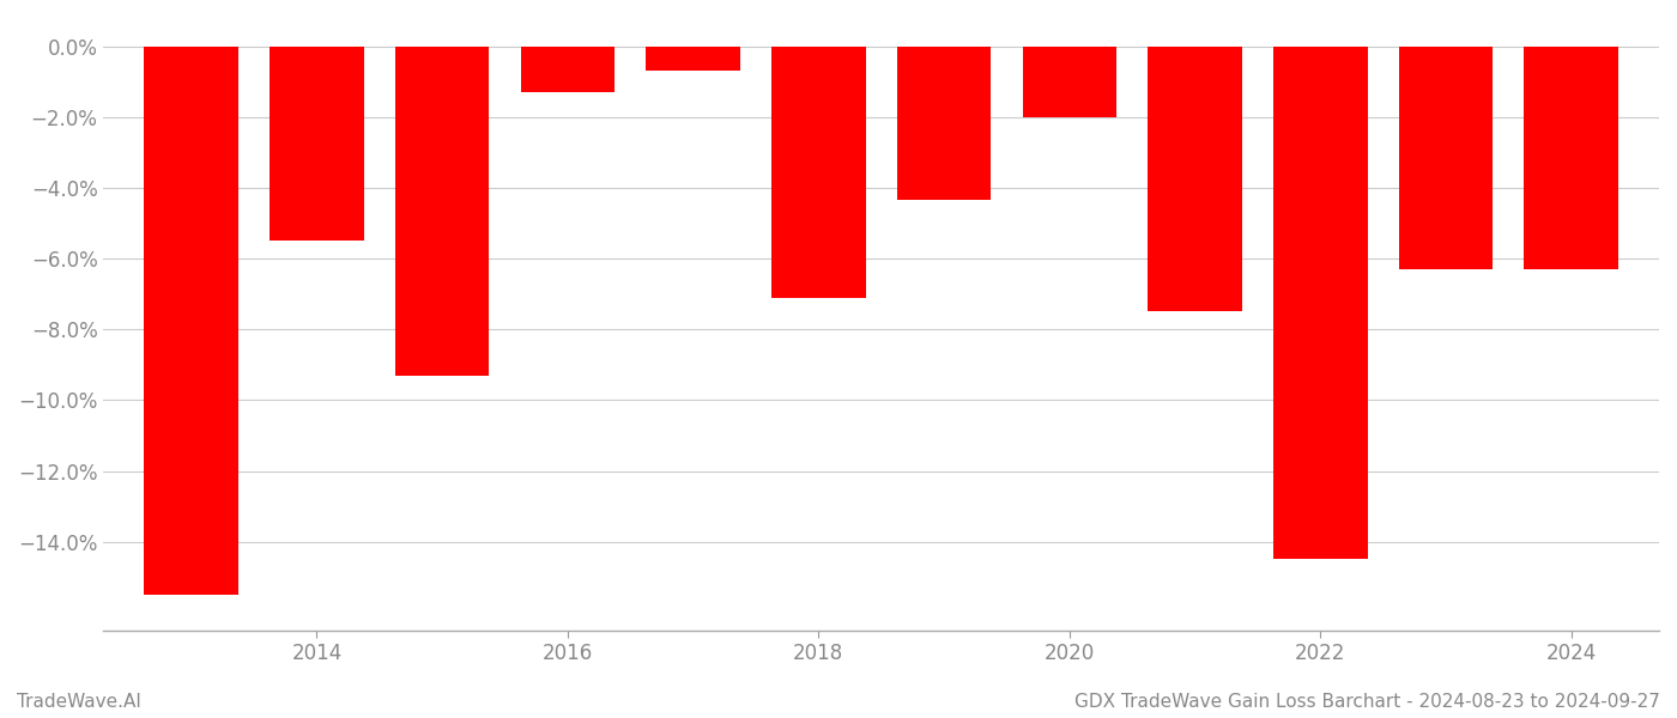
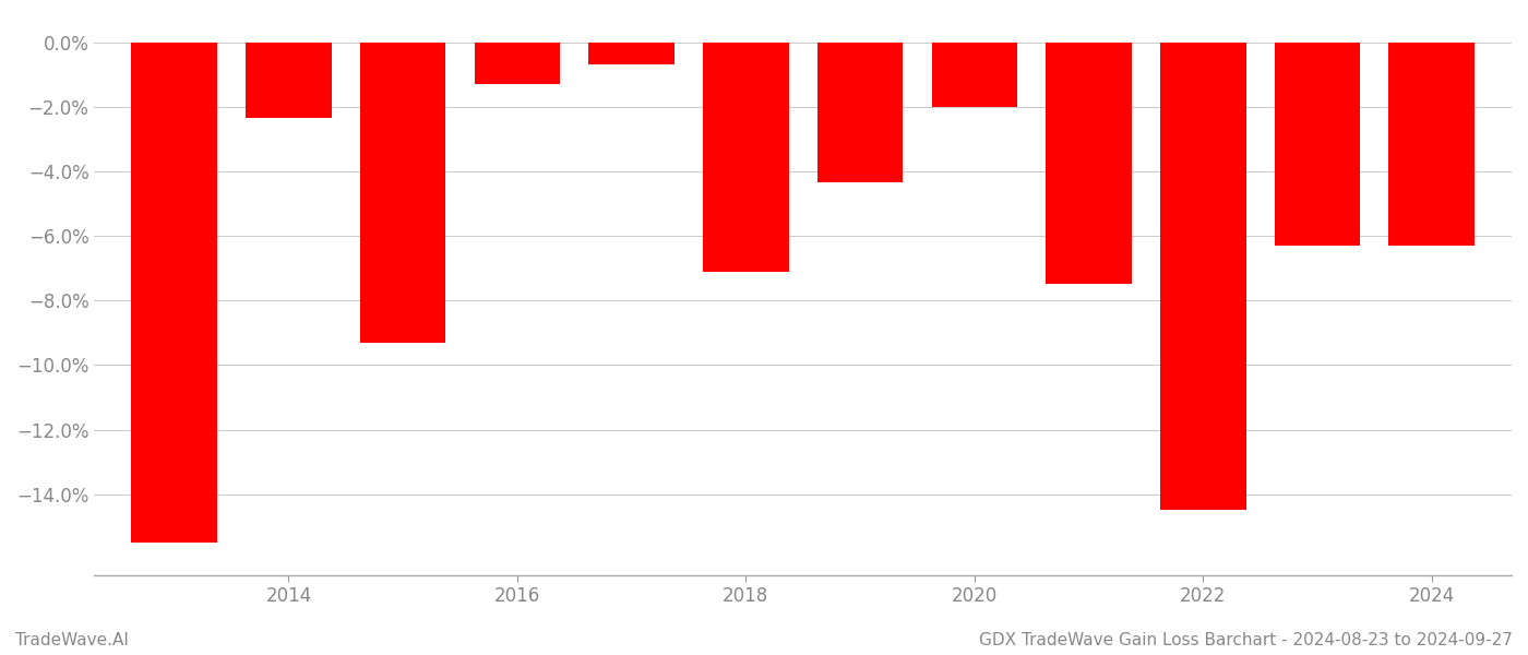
2014: -5.50% -> -2.35%
